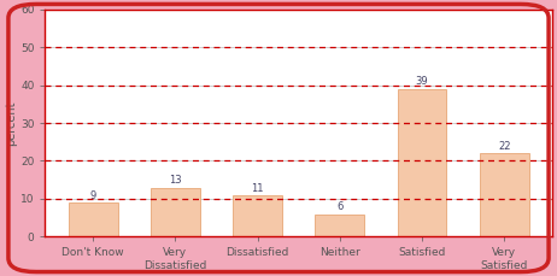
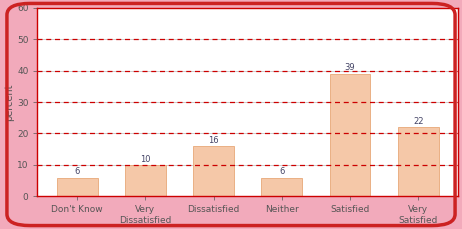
Don't Know: 9 -> 6
Very Dissatisfied: 13 -> 10
Dissatisfied: 11 -> 16
